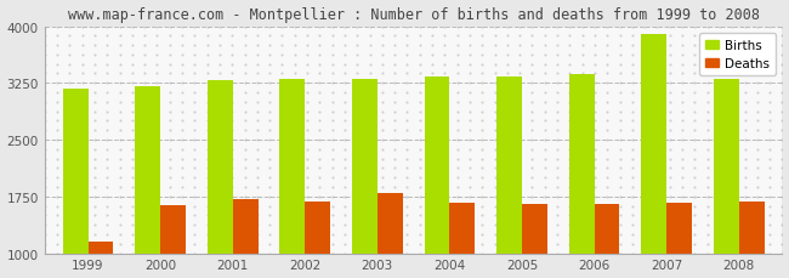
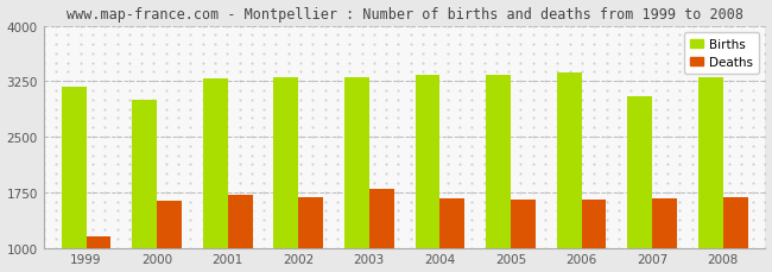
Births/2000: 3210 -> 3000
Births/2007: 3900 -> 3040
